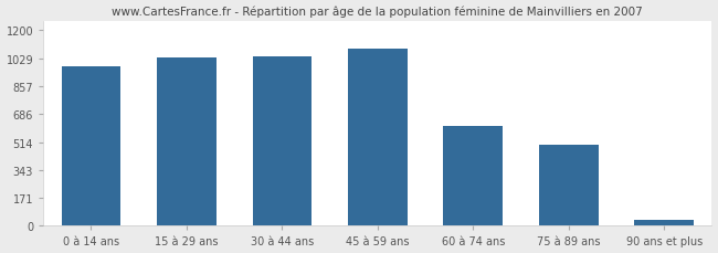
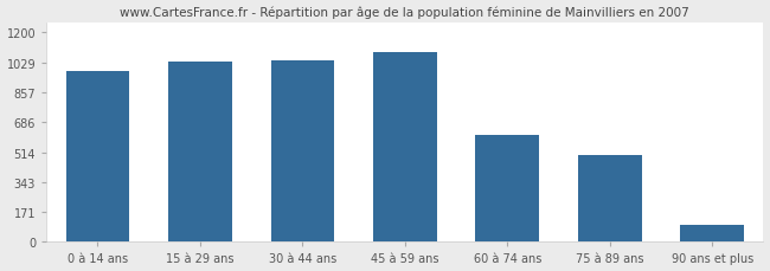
90 ans et plus: 40 -> 100
